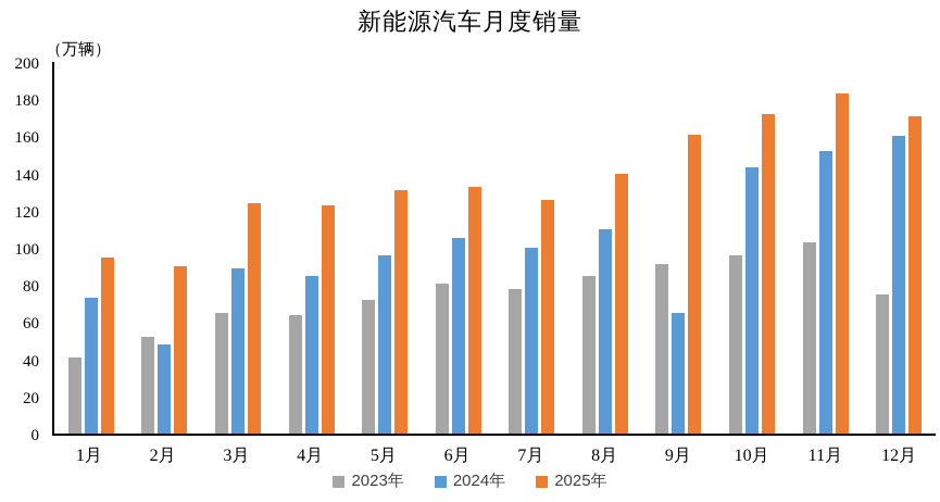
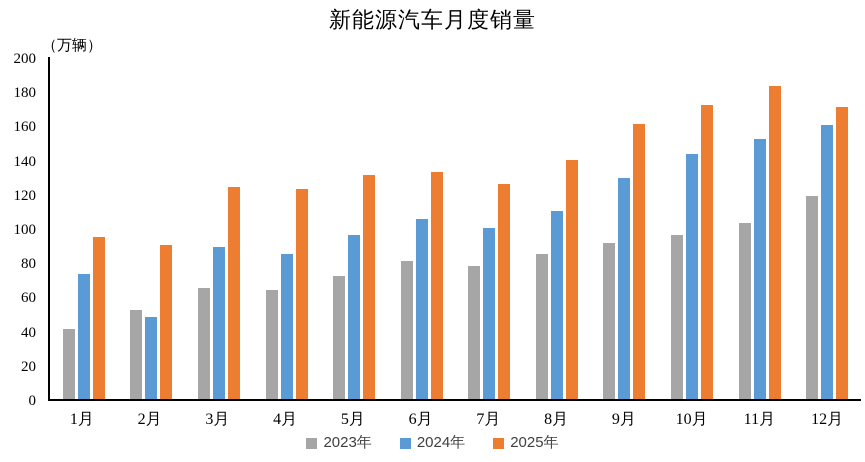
2024年/9月: 65 -> 129
2023年/12月: 75 -> 119
